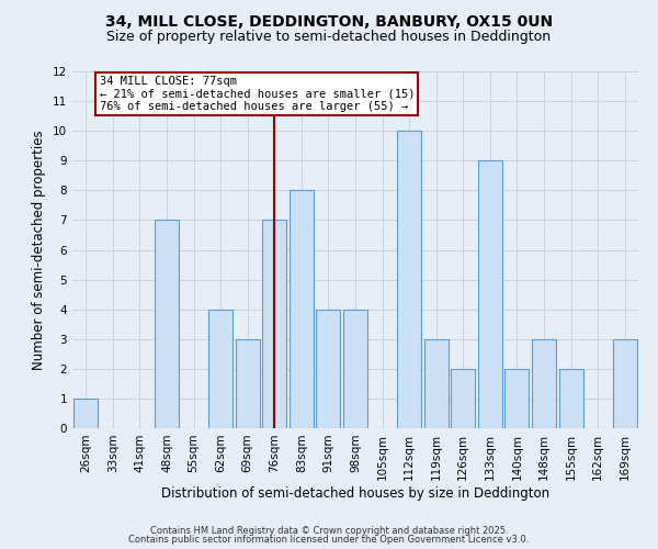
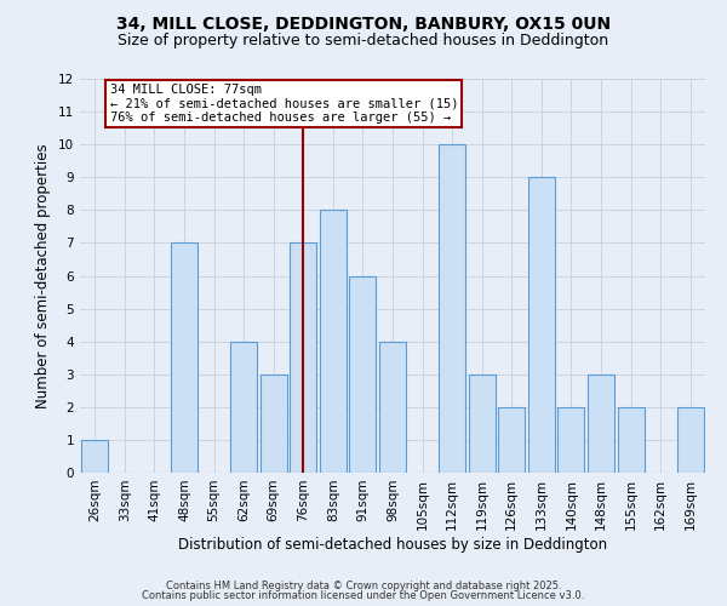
91sqm: 4 -> 6
169sqm: 3 -> 2
